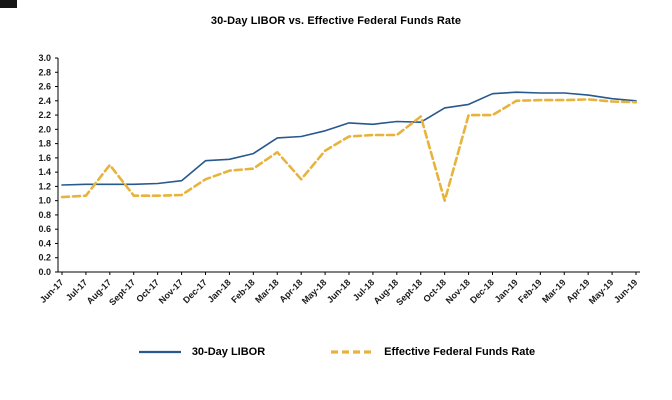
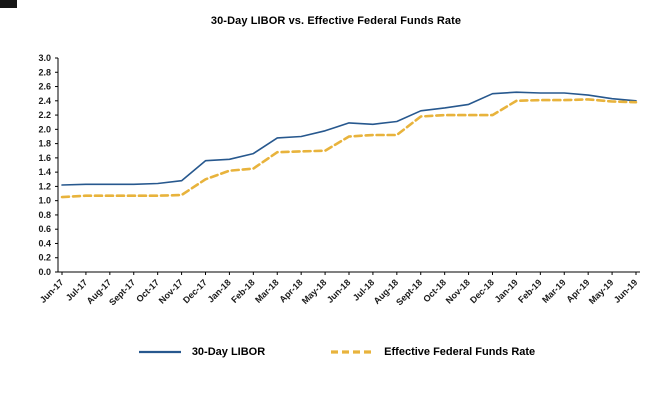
Effective Federal Funds Rate/Aug-17: 1.5 -> 1.1
Effective Federal Funds Rate/Apr-18: 1.3 -> 1.7
30-Day LIBOR/Sept-18: 2.1 -> 2.3
Effective Federal Funds Rate/Oct-18: 1.0 -> 2.2
